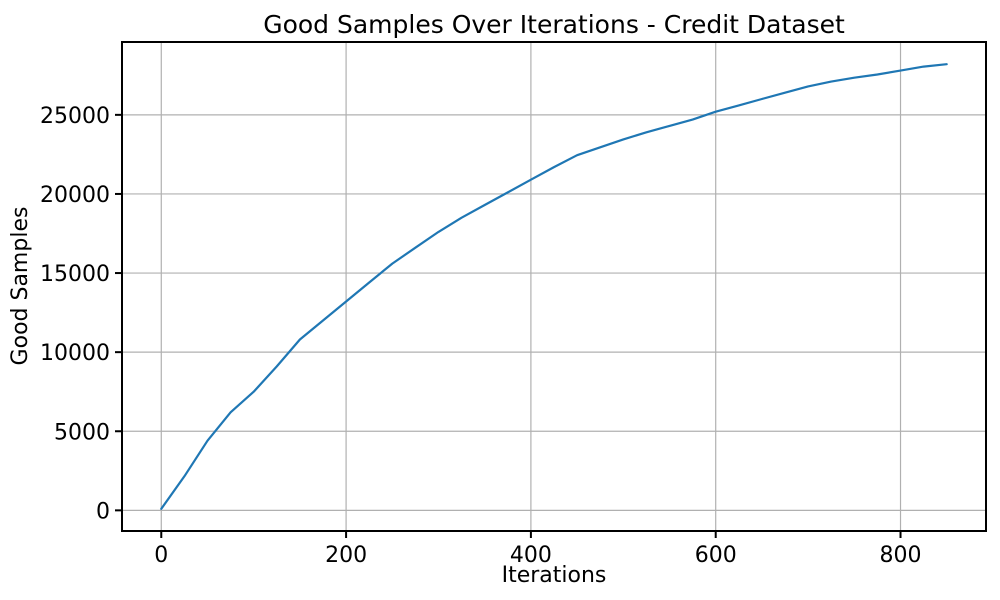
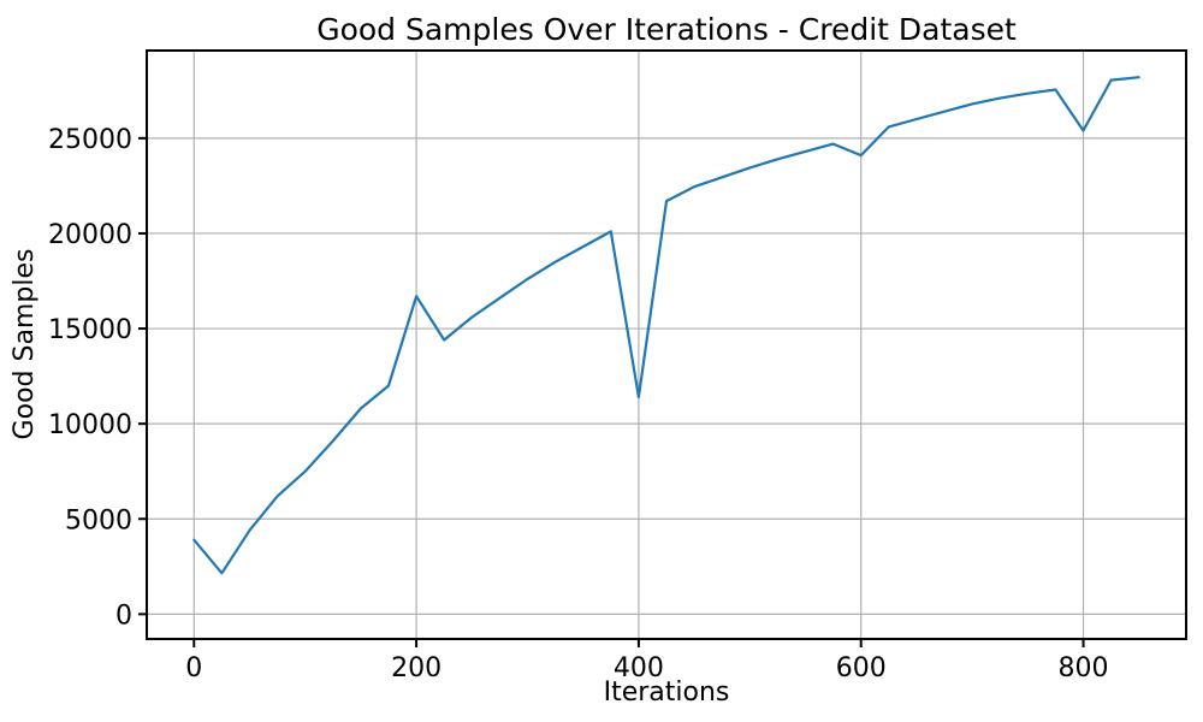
0: 100 -> 3900
200: 13200 -> 16700
400: 20900 -> 11400
600: 25200 -> 24100
800: 27800 -> 25400
